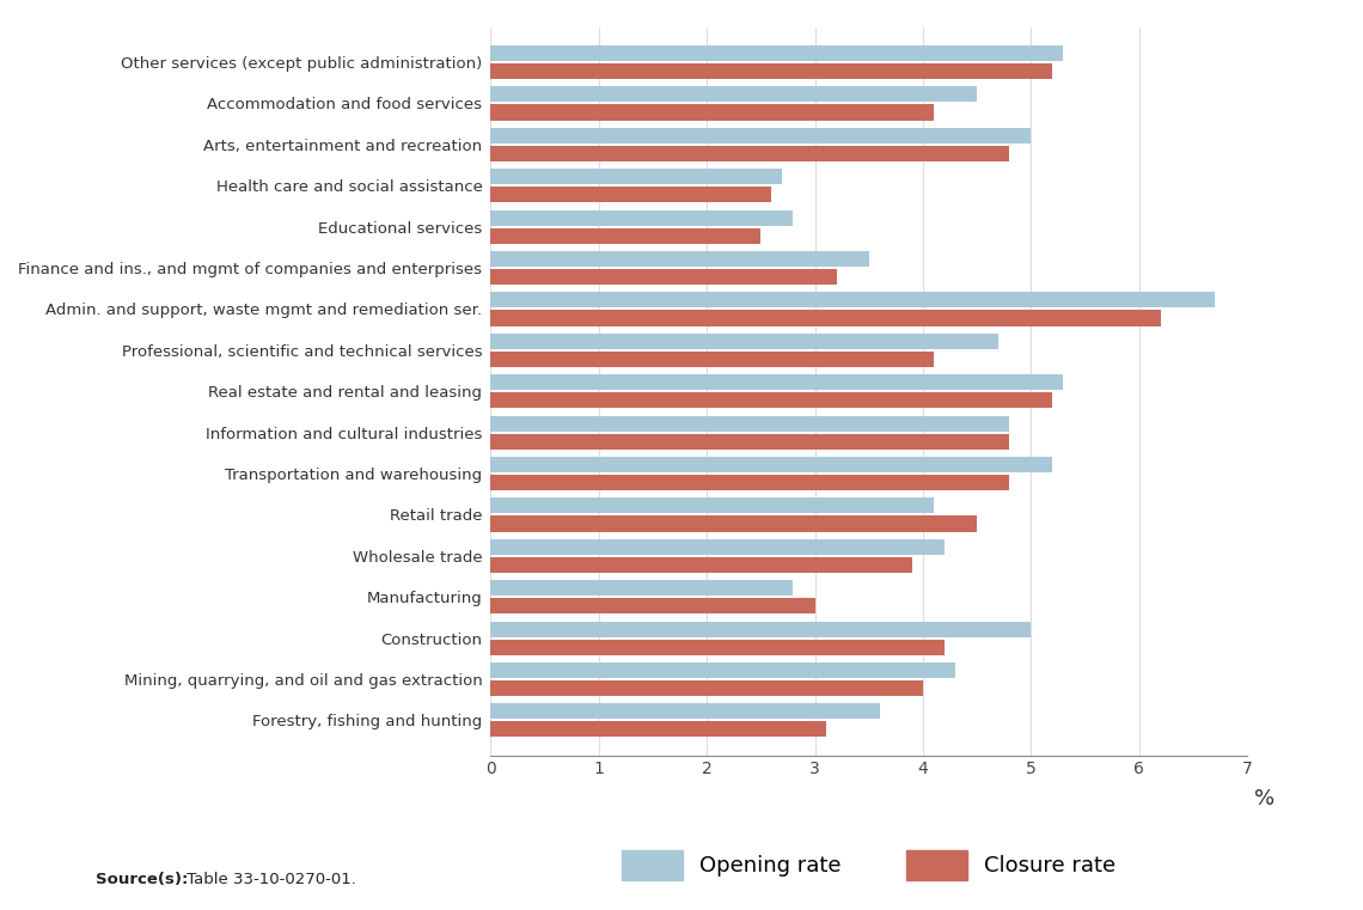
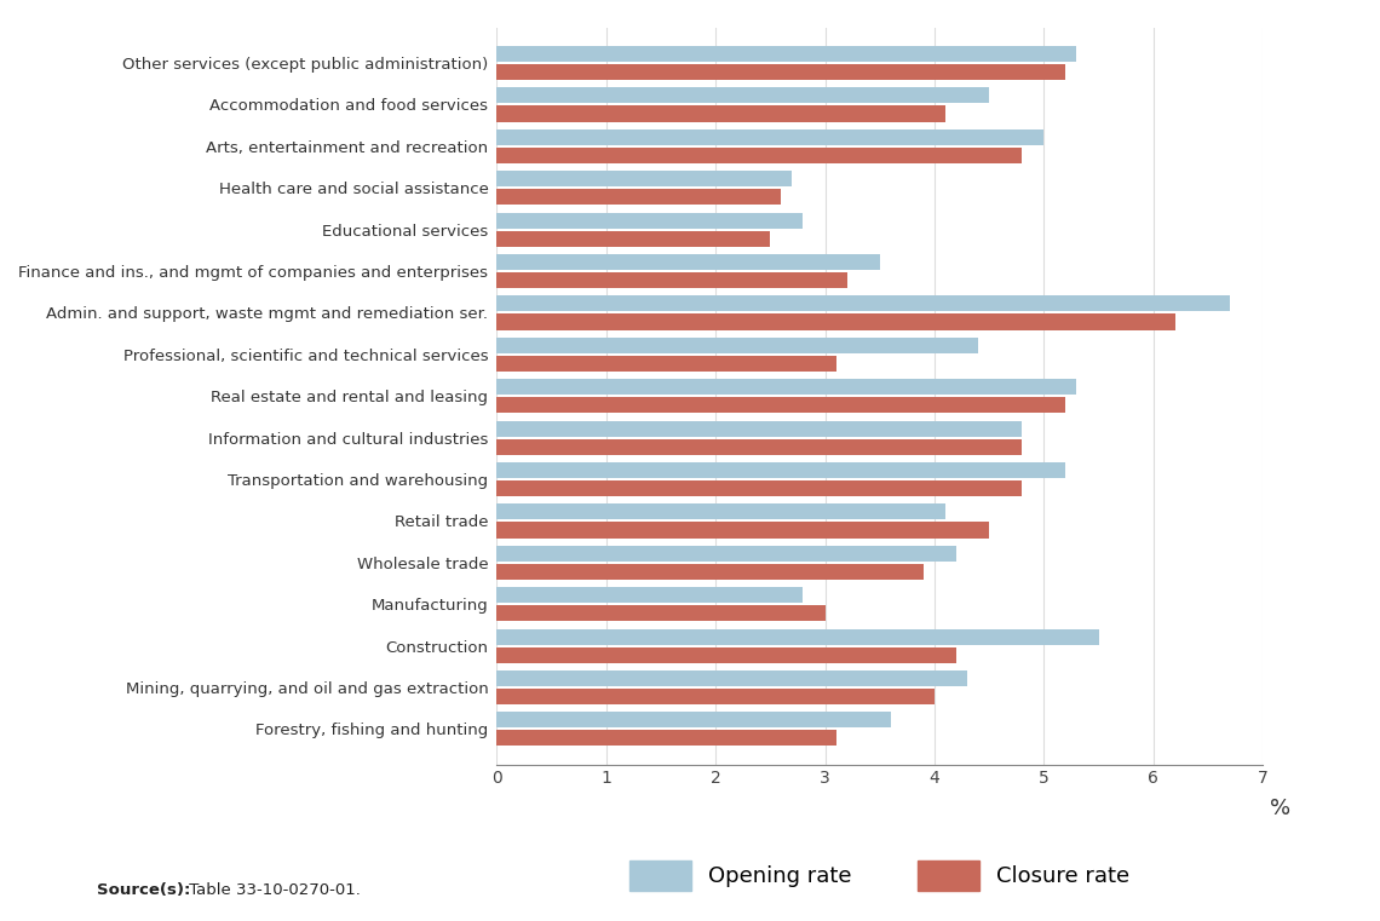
Opening rate/Professional, scientific and technical services: 4.7 -> 4.4
Closure rate/Professional, scientific and technical services: 4.1 -> 3.1
Opening rate/Construction: 5.0 -> 5.5
